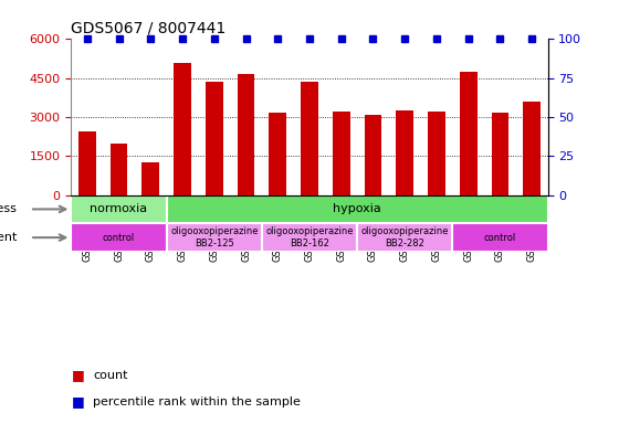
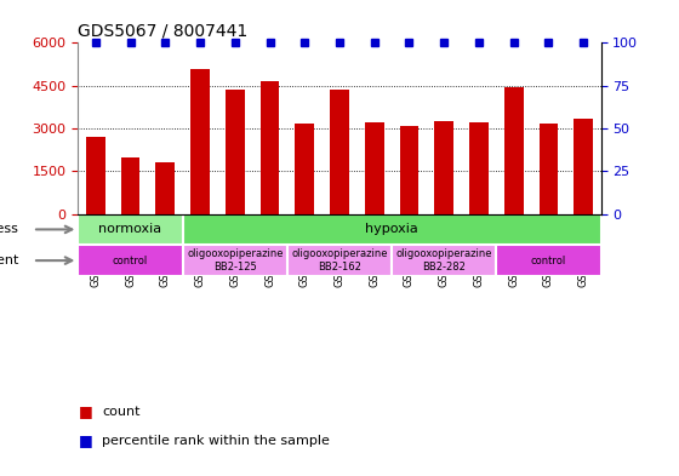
GSM1169207: 2450 -> 2700
GSM1169209: 1250 -> 1800
GSM1169210: 4750 -> 4450
GSM1169212: 3600 -> 3350
